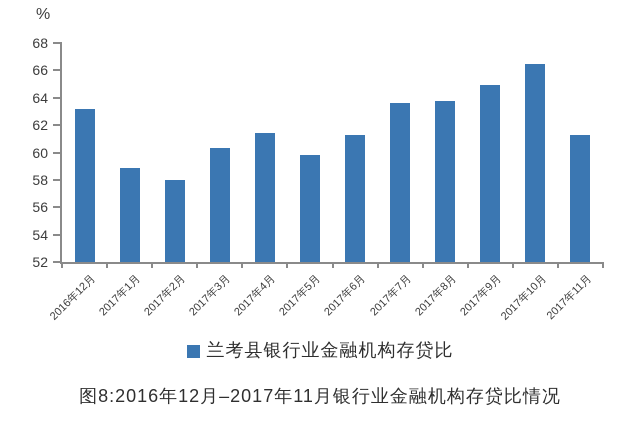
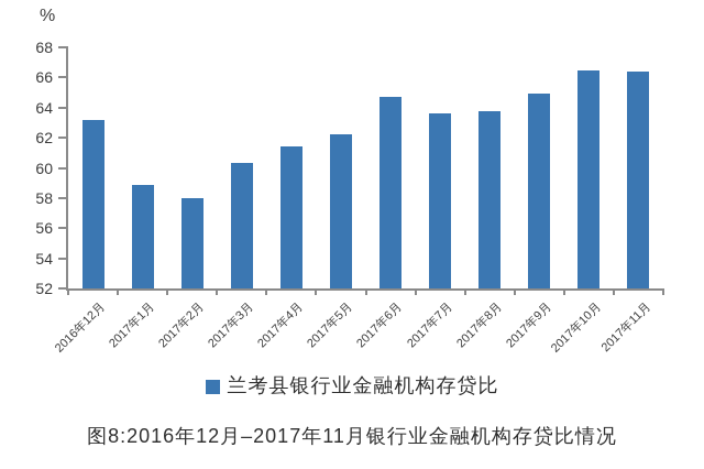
2017年5月: 59.8 -> 62.2
2017年6月: 61.3 -> 64.7
2017年11月: 61.3 -> 66.4
